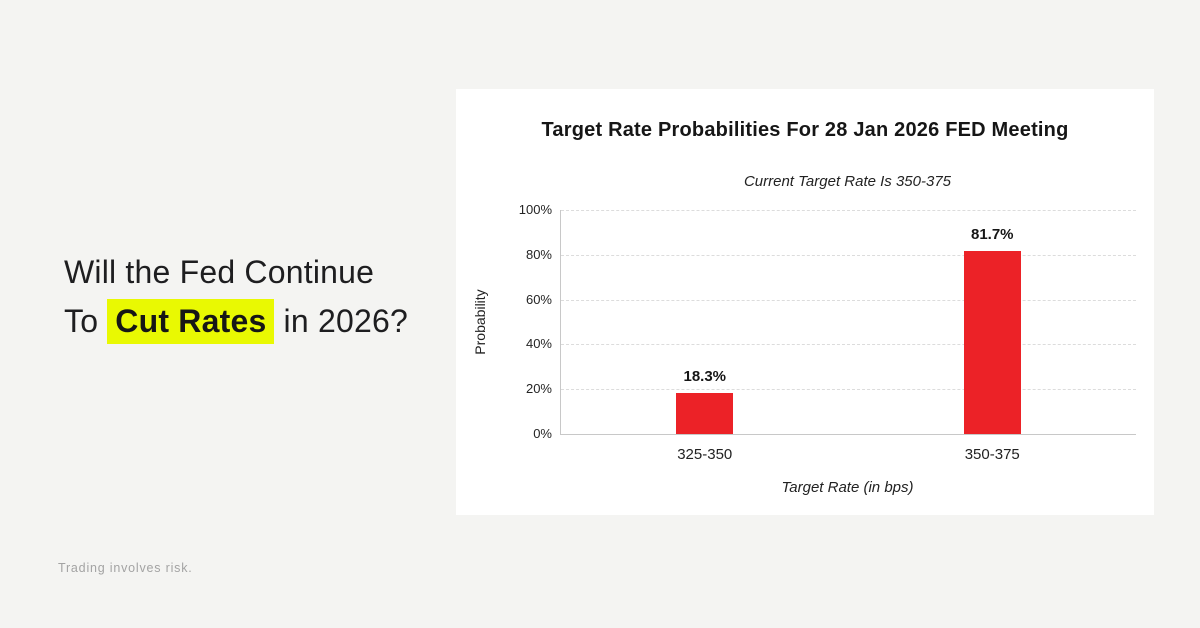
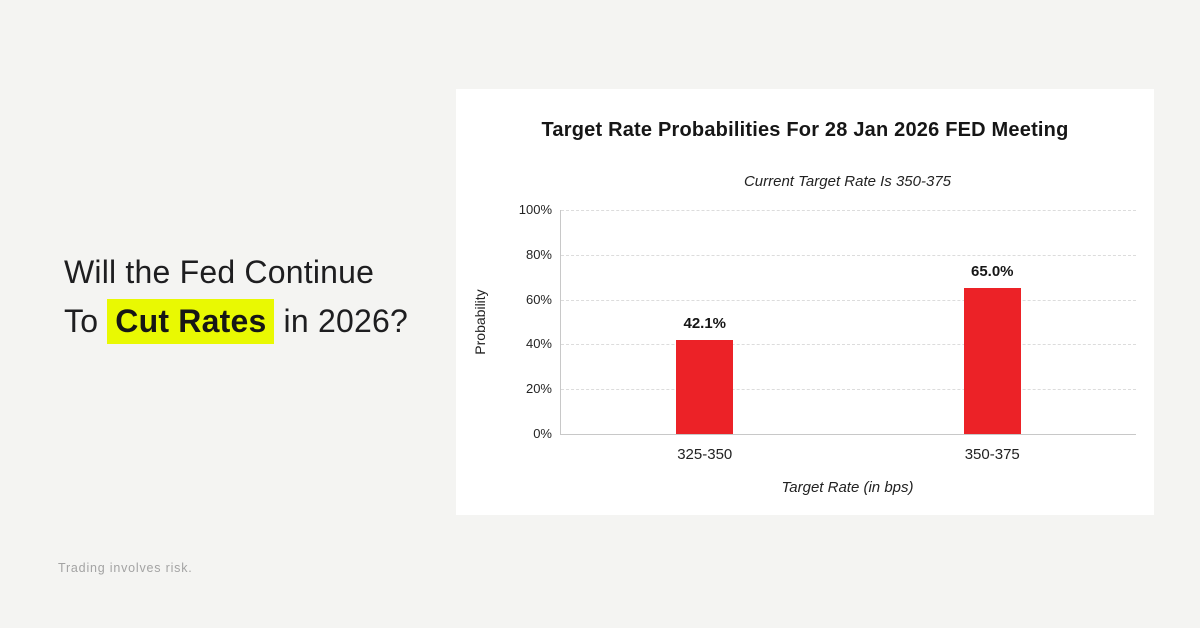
325-350: 18.3% -> 42.1%
350-375: 81.7% -> 65.0%
